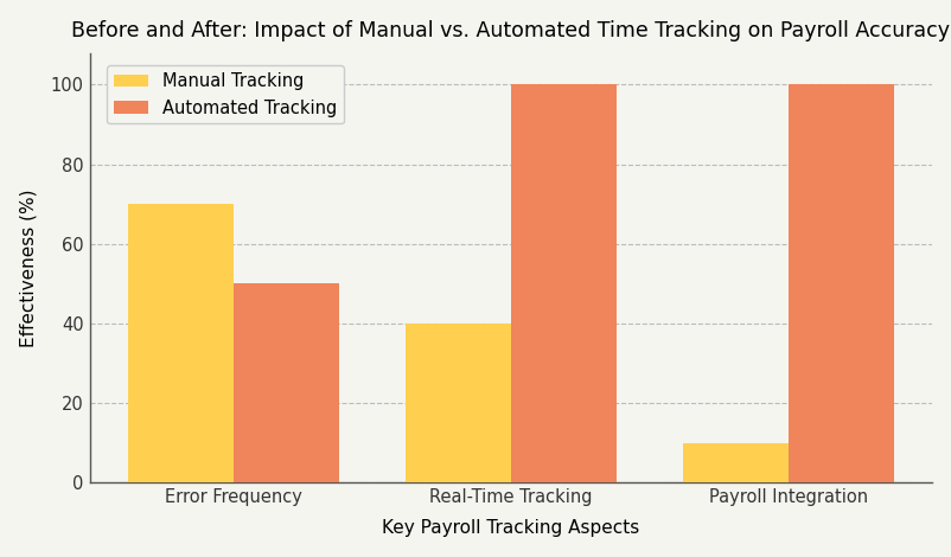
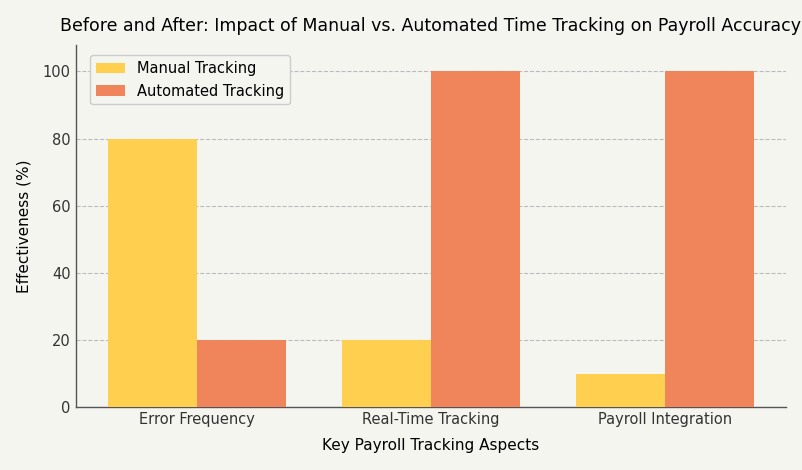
Manual Tracking/Error Frequency: 70 -> 80
Automated Tracking/Error Frequency: 50 -> 20
Manual Tracking/Real-Time Tracking: 40 -> 20
